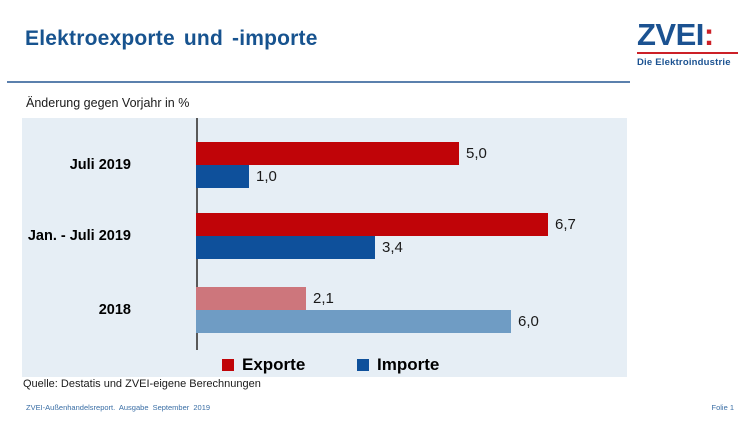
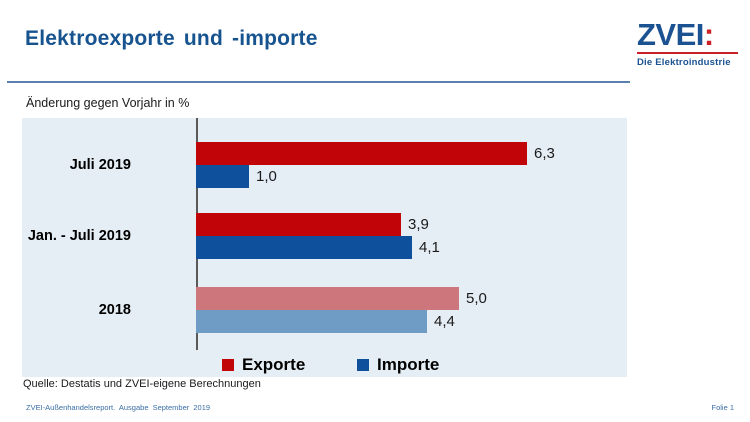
Exporte/Juli 2019: 5,0 -> 6,3
Exporte/Jan. - Juli 2019: 6,7 -> 3,9
Importe/Jan. - Juli 2019: 3,4 -> 4,1
Exporte/2018: 2,1 -> 5,0
Importe/2018: 6,0 -> 4,4
